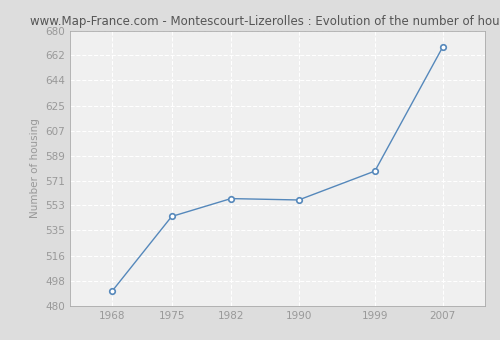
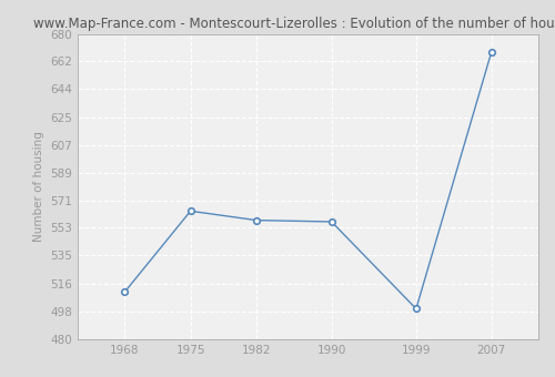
1968: 491 -> 511
1975: 545 -> 564
1999: 578 -> 500
